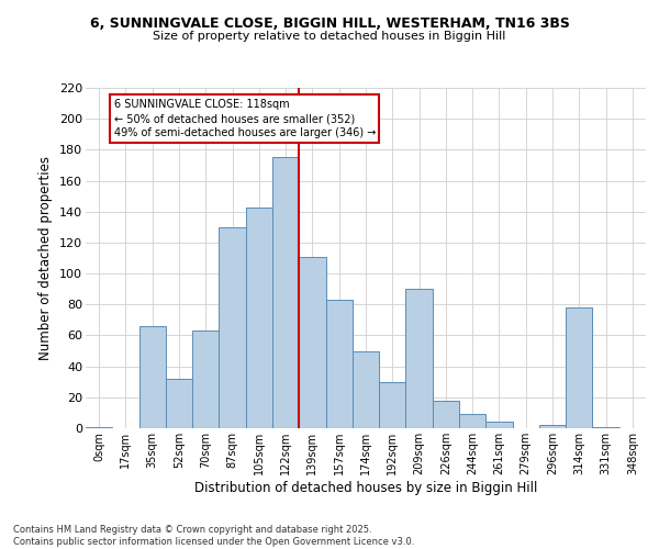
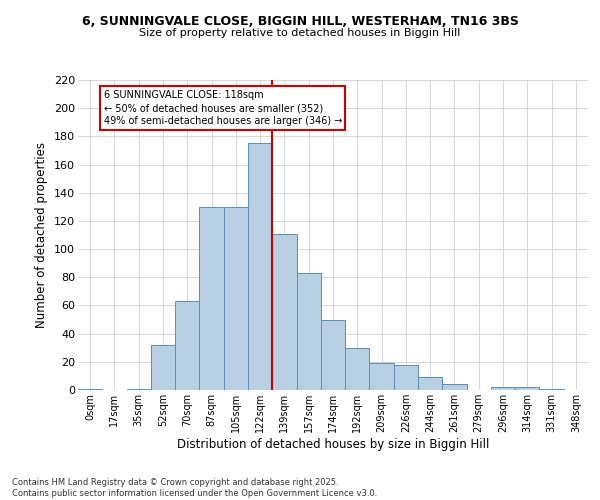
35sqm: 66 -> 1
105sqm: 143 -> 130
209sqm: 90 -> 19
314sqm: 78 -> 2
